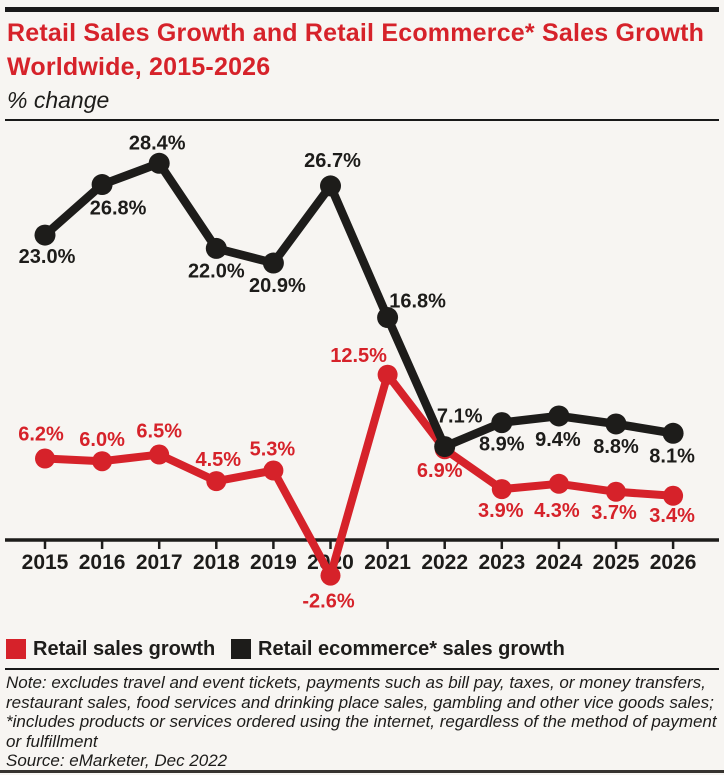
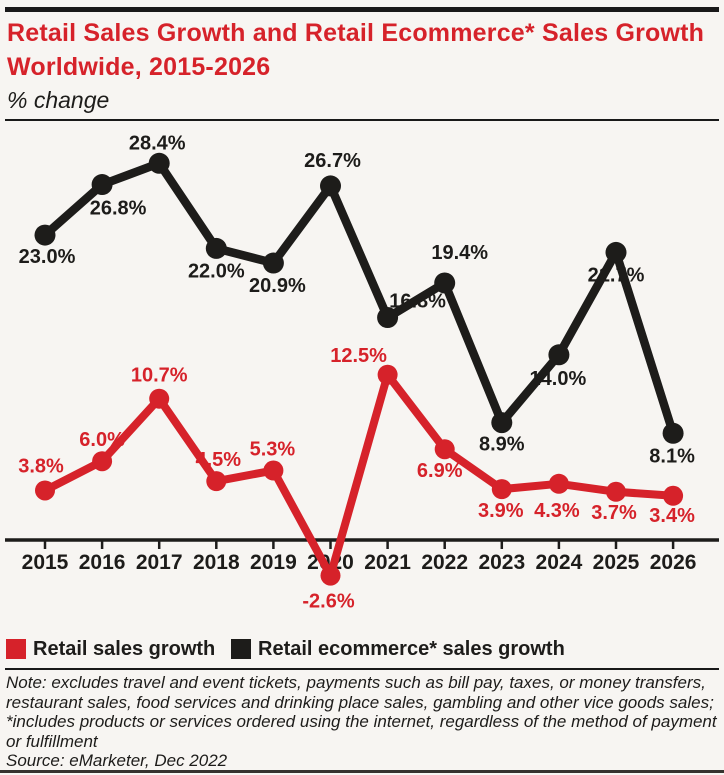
Retail sales growth/2015: 6.2% -> 3.8%
Retail sales growth/2017: 6.5% -> 10.7%
Retail ecommerce* sales growth/2022: 7.1% -> 19.4%
Retail ecommerce* sales growth/2024: 9.4% -> 14.0%
Retail ecommerce* sales growth/2025: 8.8% -> 21.7%
